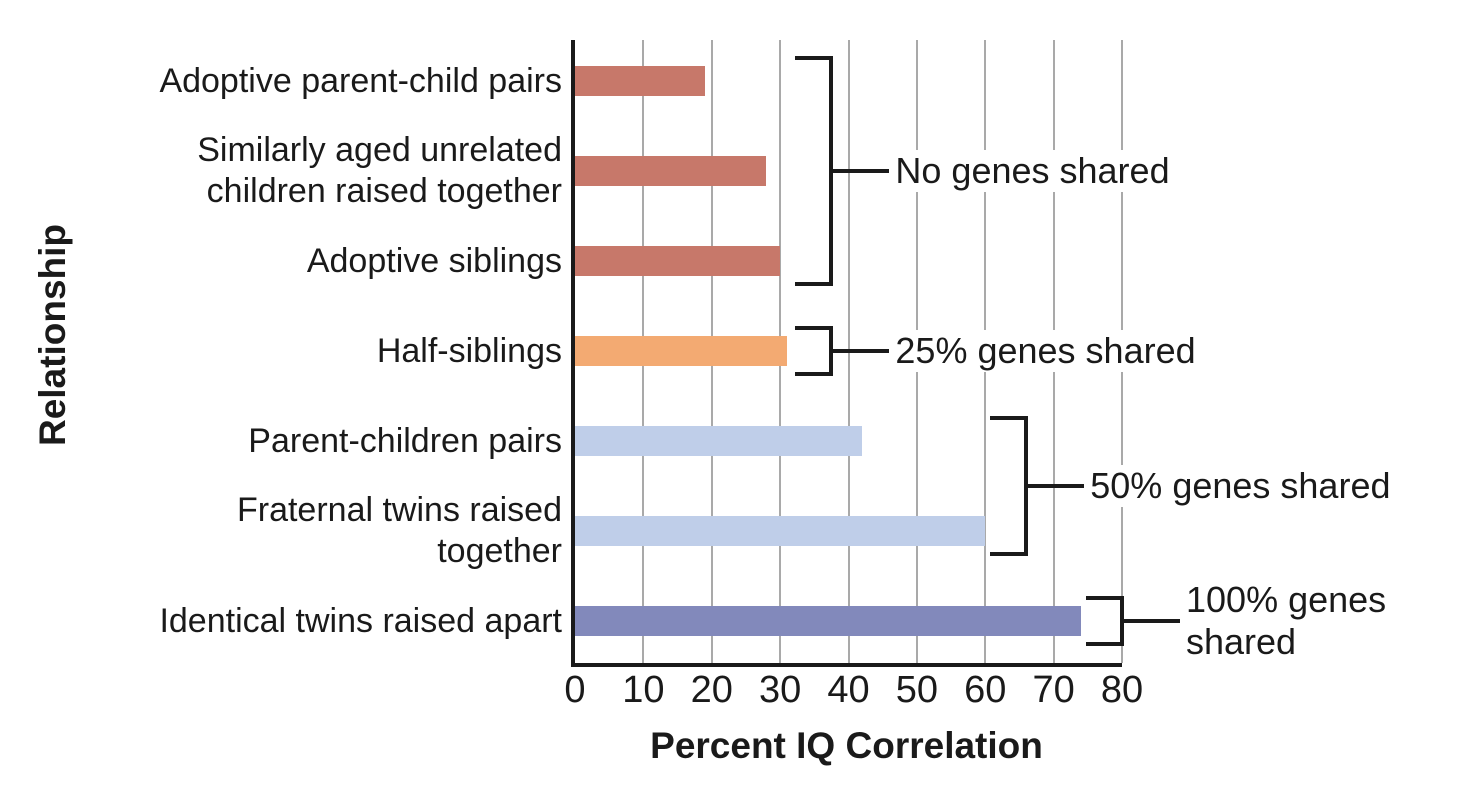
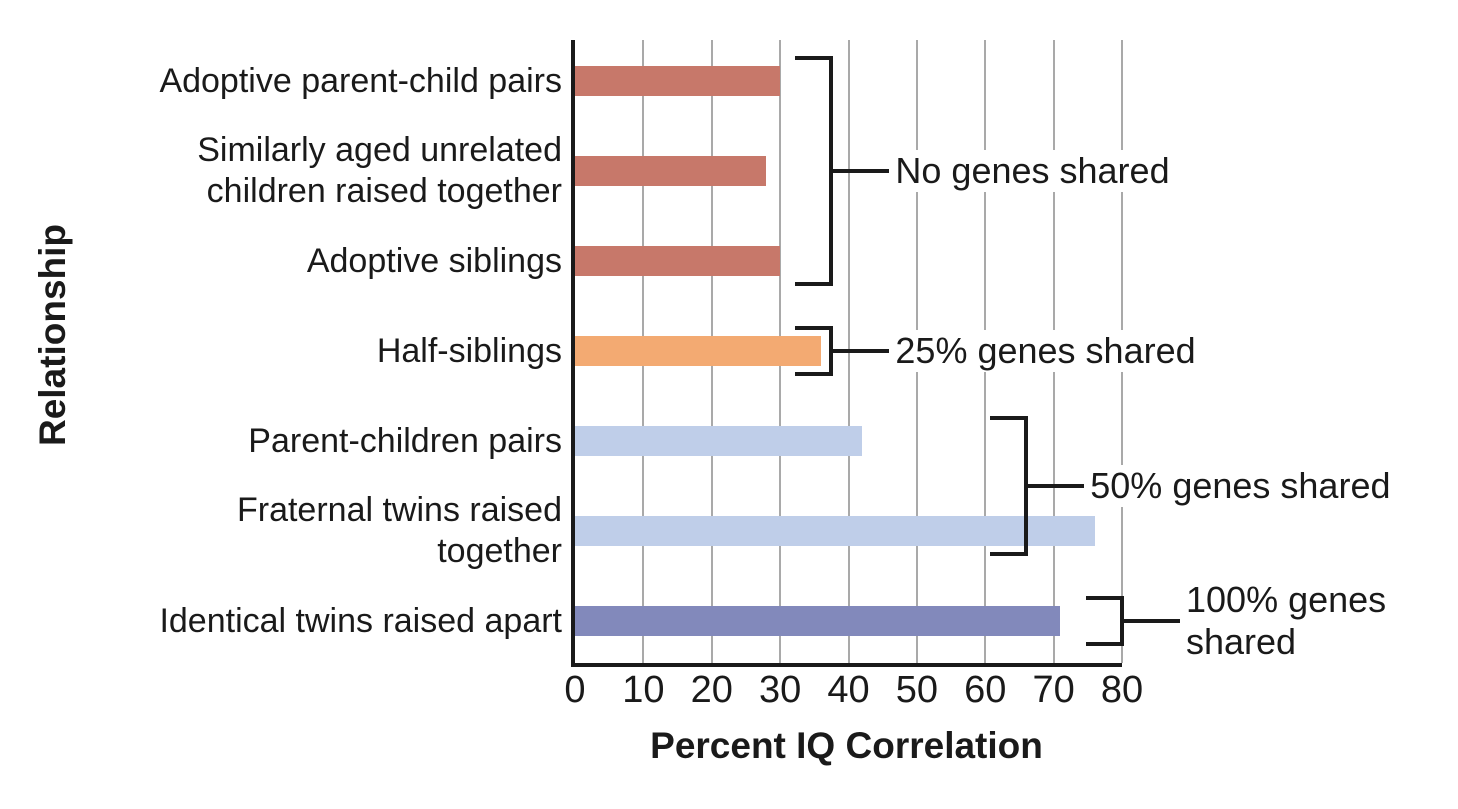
Adoptive parent-child pairs: 19 -> 30
Half-siblings: 31 -> 36
Fraternal twins raised together: 60 -> 76
Identical twins raised apart: 74 -> 71
